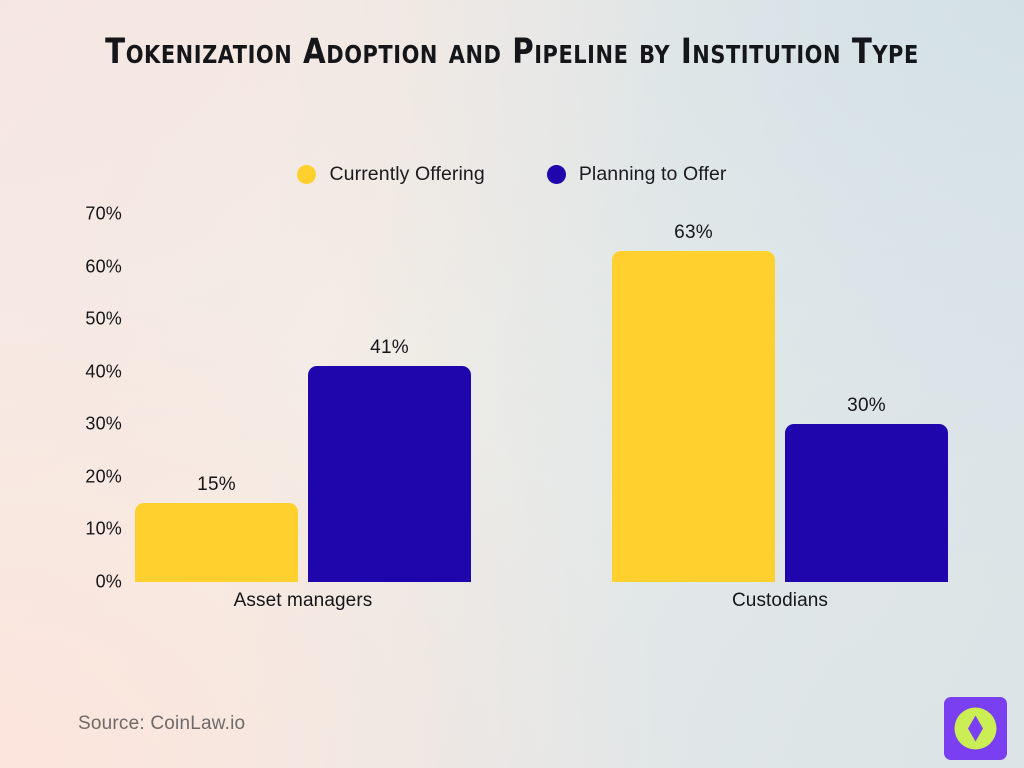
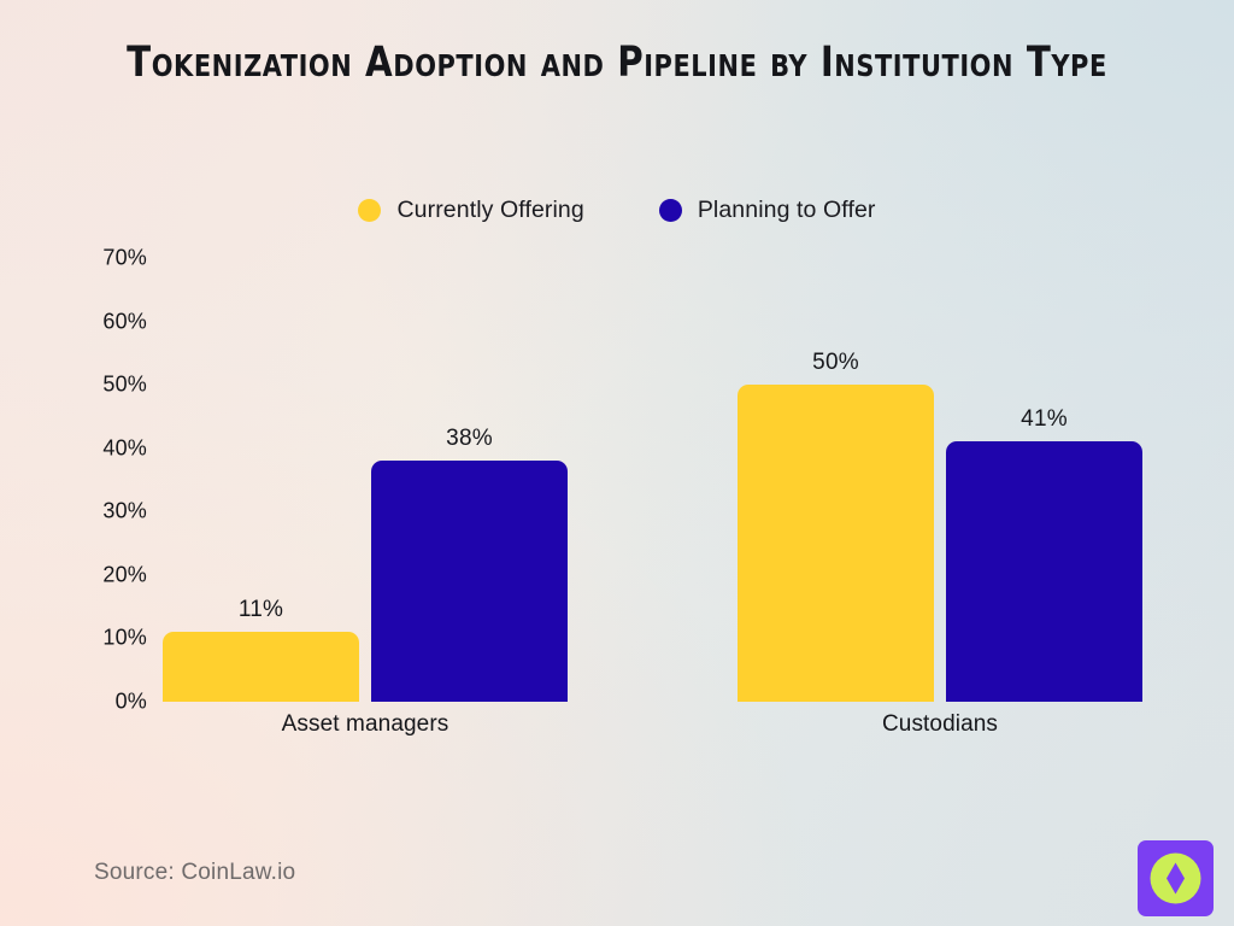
Currently Offering/Asset managers: 15% -> 11%
Planning to Offer/Asset managers: 41% -> 38%
Currently Offering/Custodians: 63% -> 50%
Planning to Offer/Custodians: 30% -> 41%
